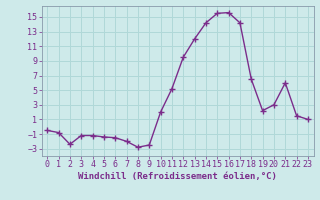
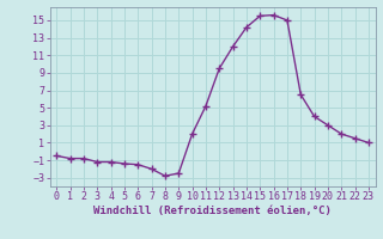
2: -2.4 -> -0.8
17: 14.2 -> 15.0
19: 2.2 -> 4.0
21: 6.0 -> 2.0
